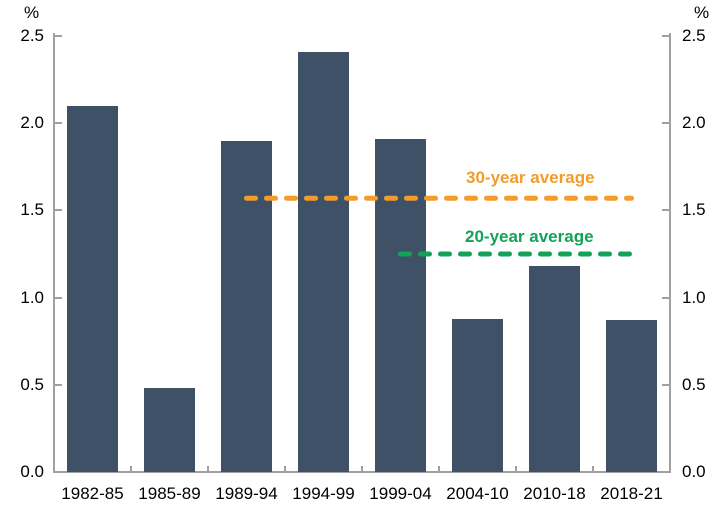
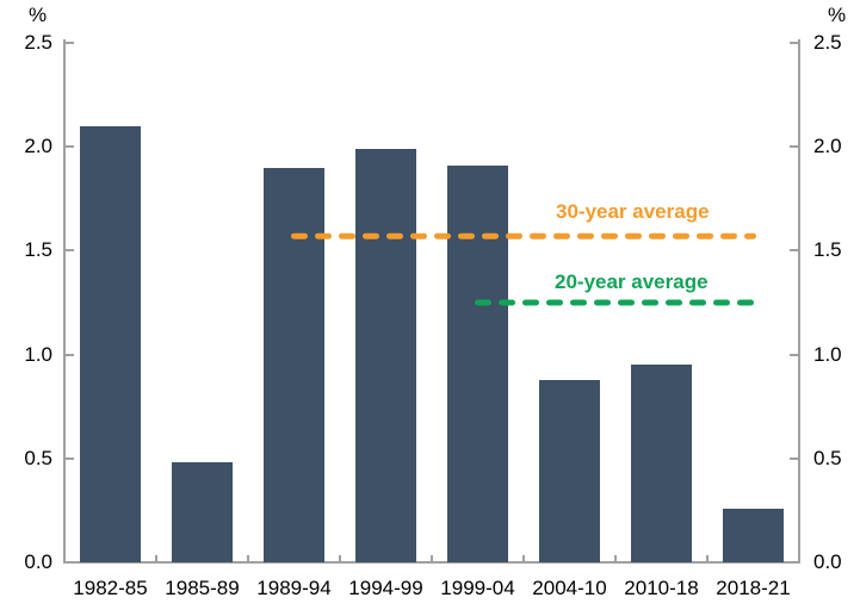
1994-99: 2.41 -> 1.99
2010-18: 1.18 -> 0.95
2018-21: 0.87 -> 0.26
